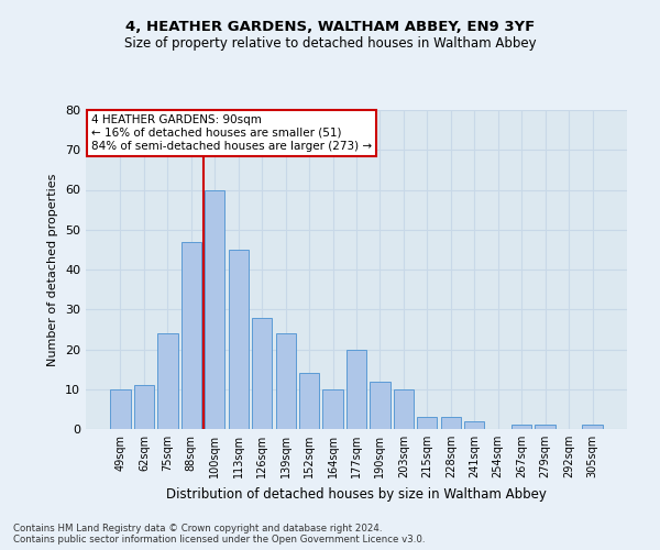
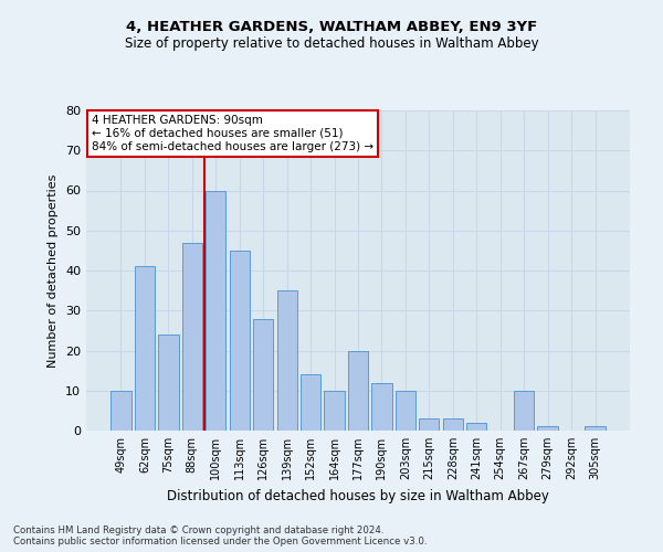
62sqm: 11 -> 41
139sqm: 24 -> 35
267sqm: 1 -> 10
